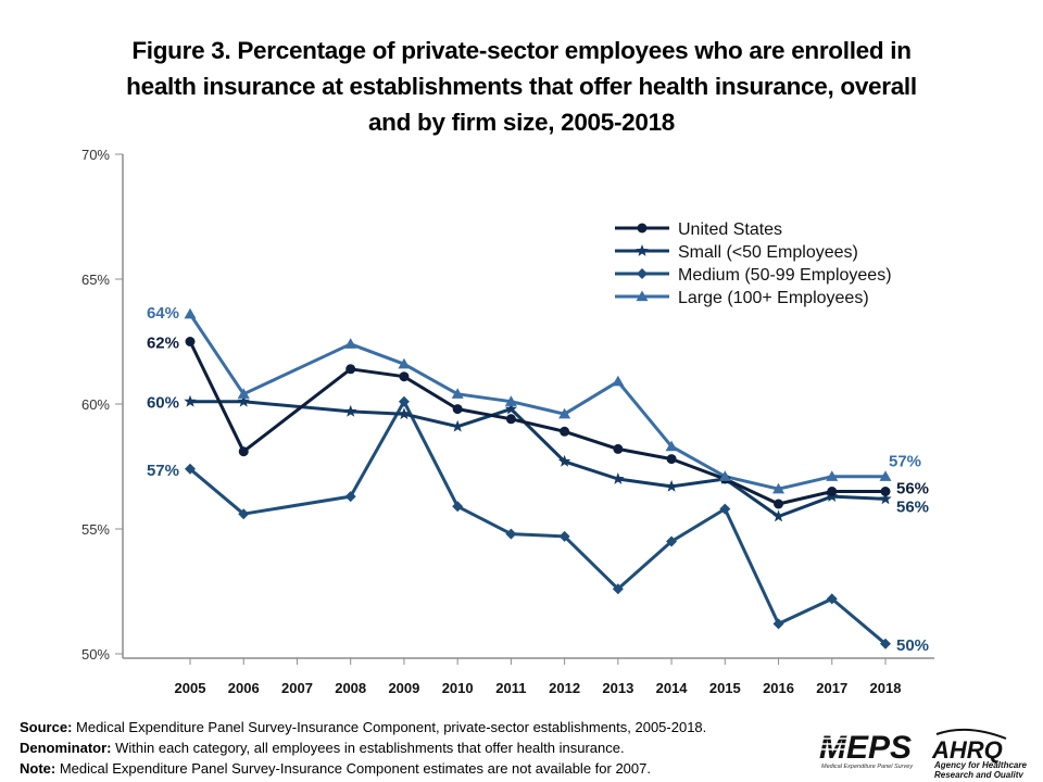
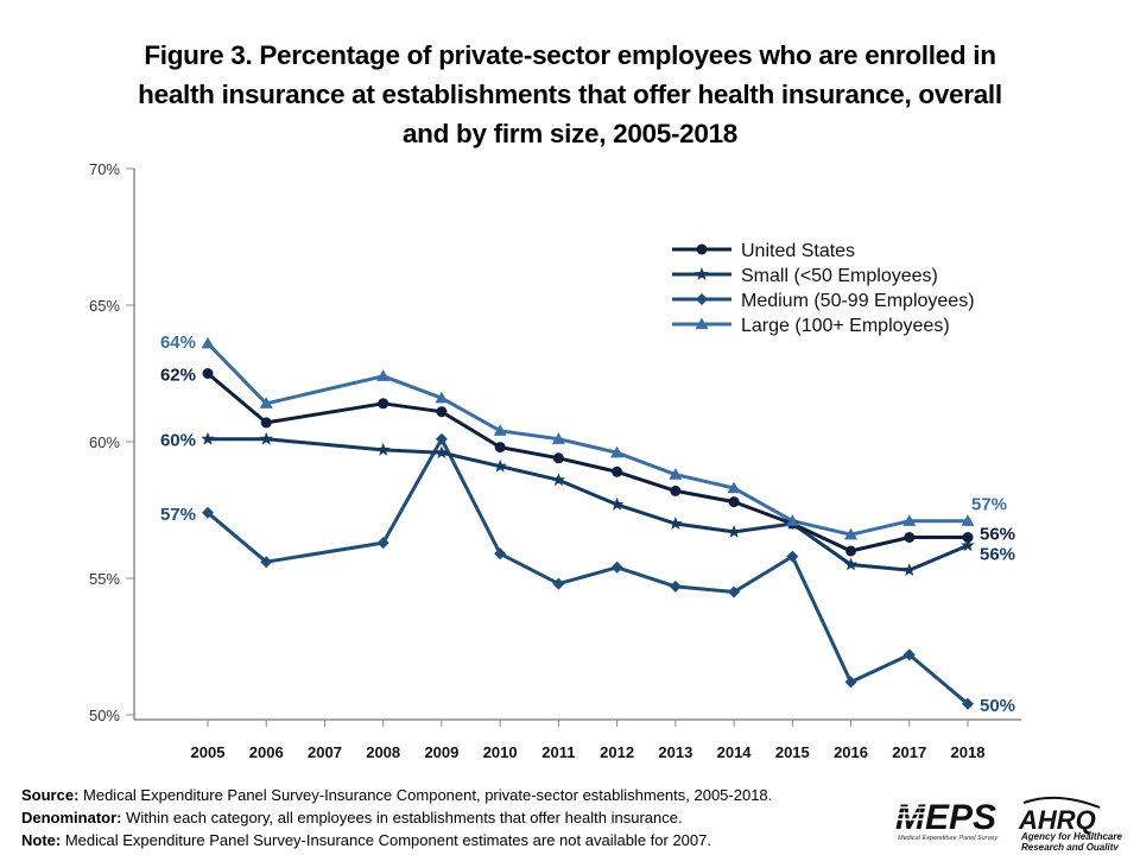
United States/2006: 58.1% -> 60.7%
Large (100+ Employees)/2006: 60.4% -> 61.4%
Small (<50 Employees)/2011: 59.8% -> 58.6%
Medium (50-99 Employees)/2012: 54.7% -> 55.4%
Medium (50-99 Employees)/2013: 52.6% -> 54.7%
Large (100+ Employees)/2013: 60.9% -> 58.8%
Small (<50 Employees)/2017: 56.3% -> 55.3%
